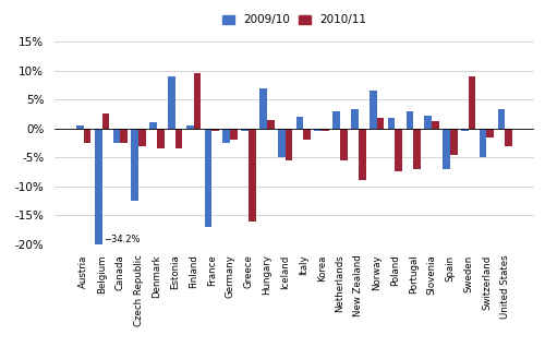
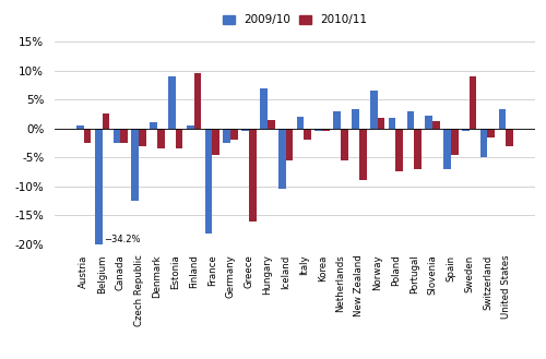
2009/10/France: -17.0% -> -18.2%
2010/11/France: -0.5% -> -4.6%
2009/10/Iceland: -5.0% -> -10.4%
